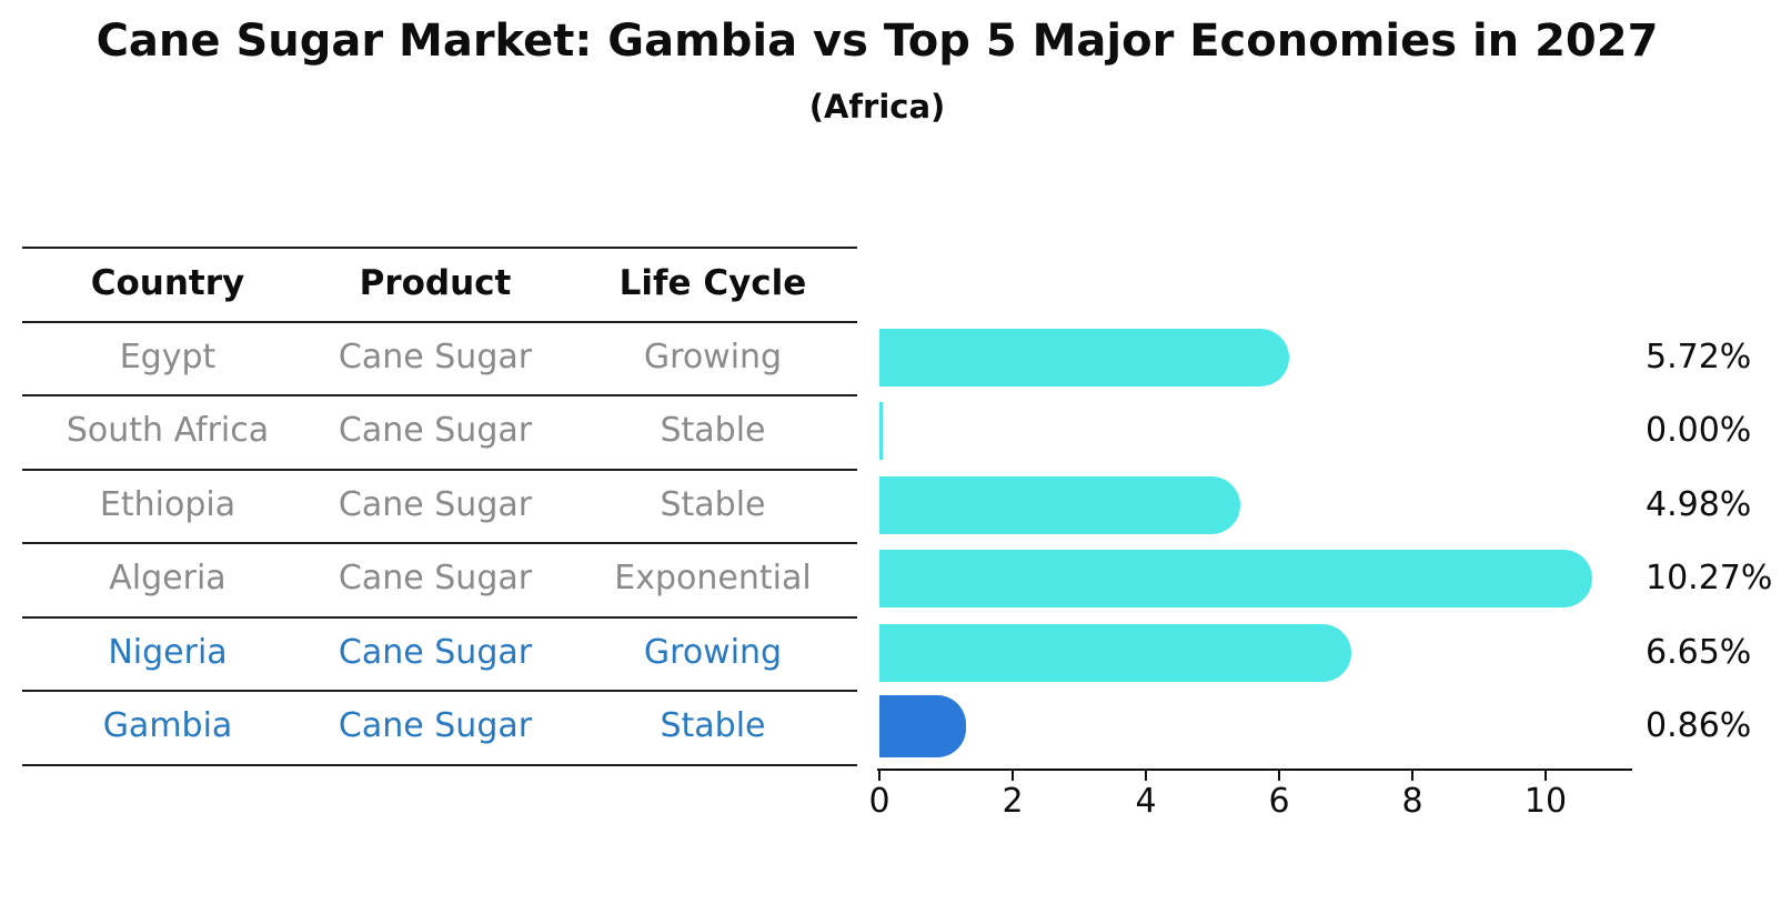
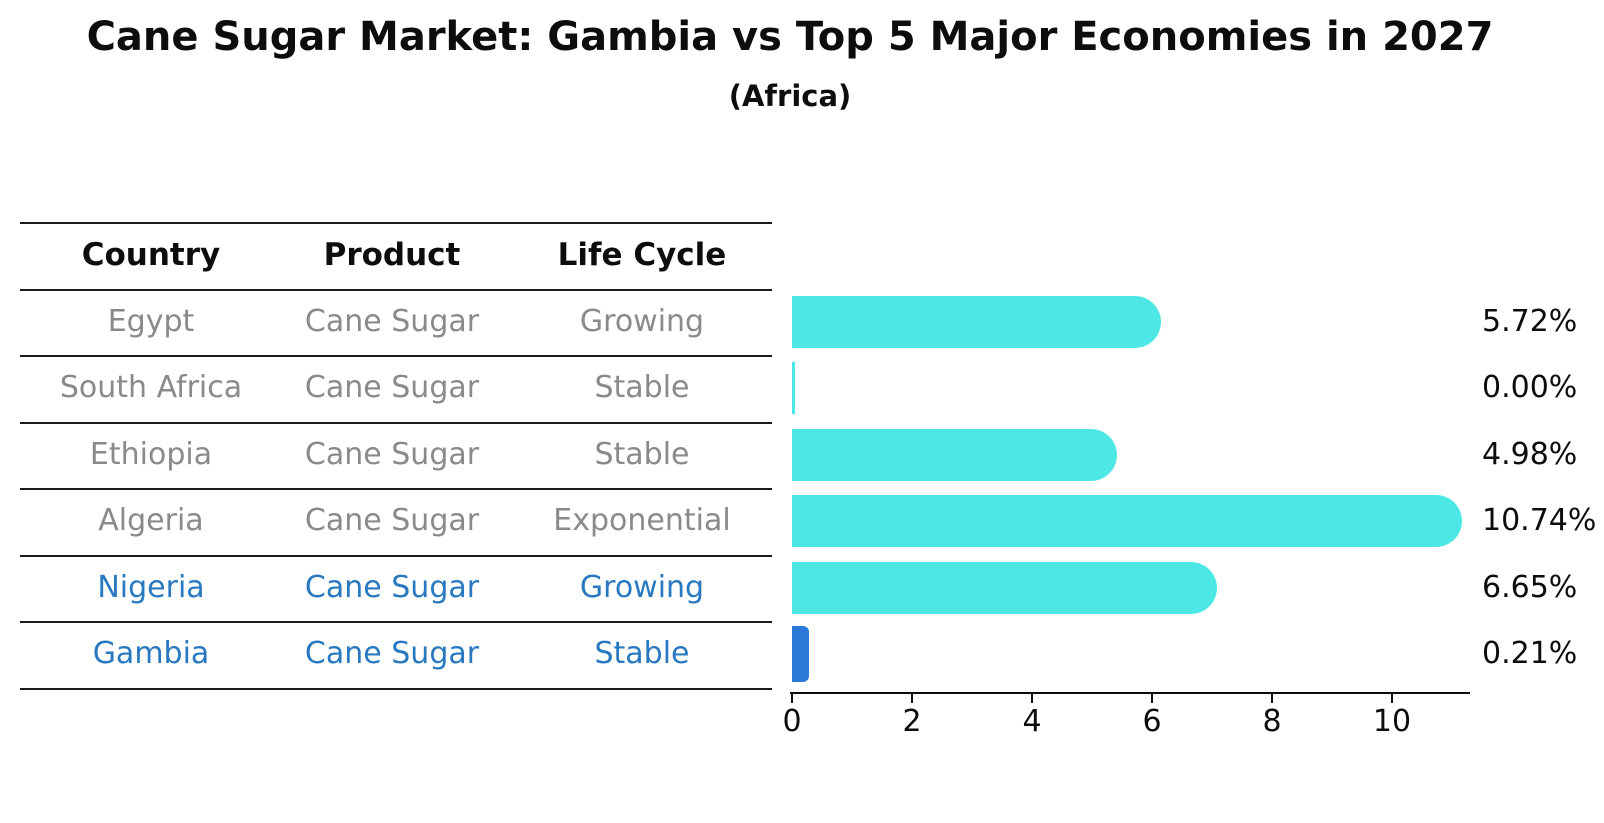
Algeria: 10.27% -> 10.74%
Gambia: 0.86% -> 0.21%
